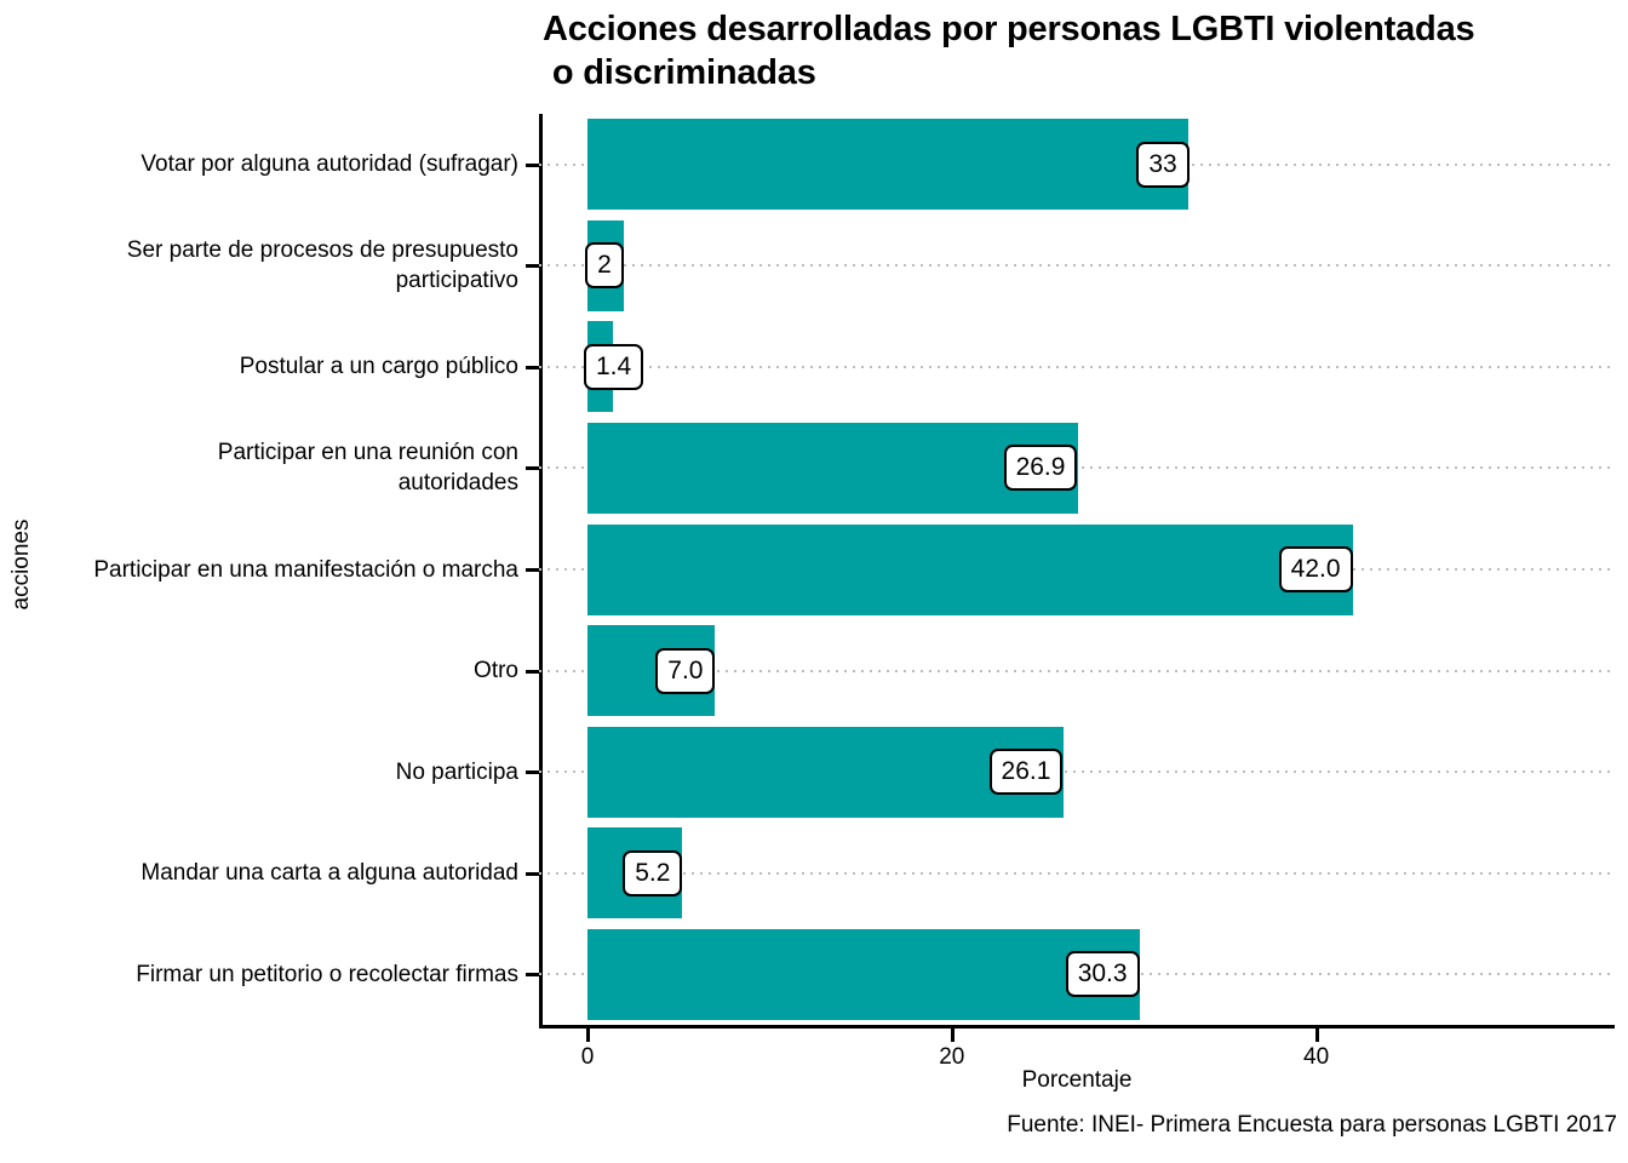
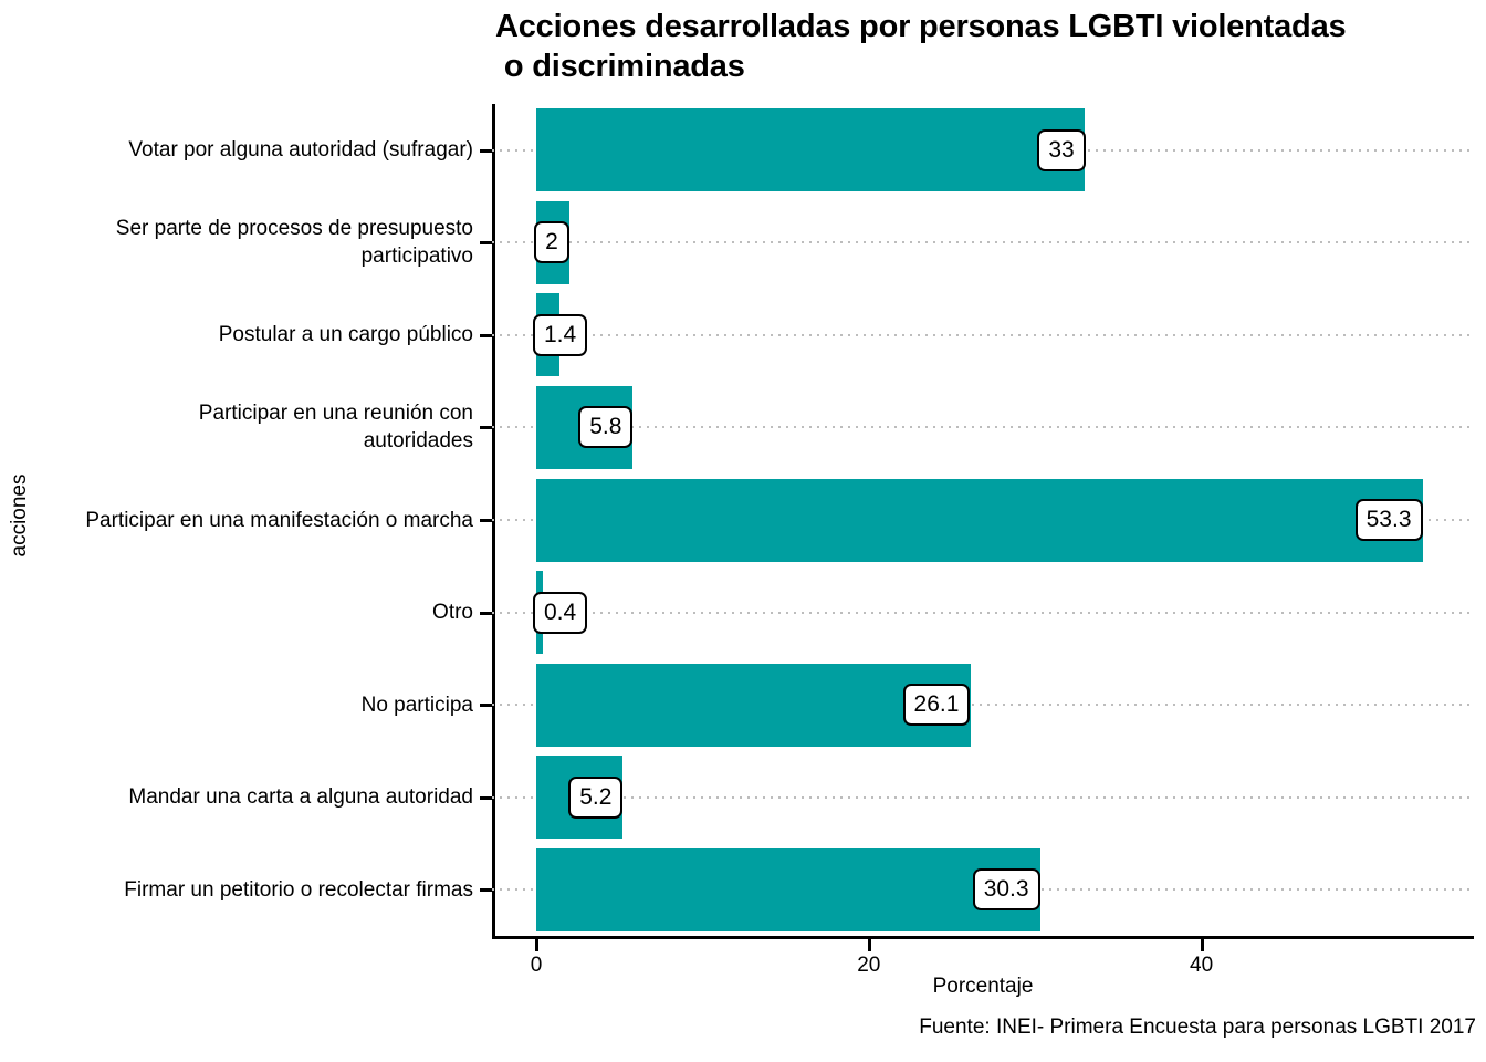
Participar en una reunión con autoridades: 26.9 -> 5.8
Participar en una manifestación o marcha: 42.0 -> 53.3
Otro: 7.0 -> 0.4
